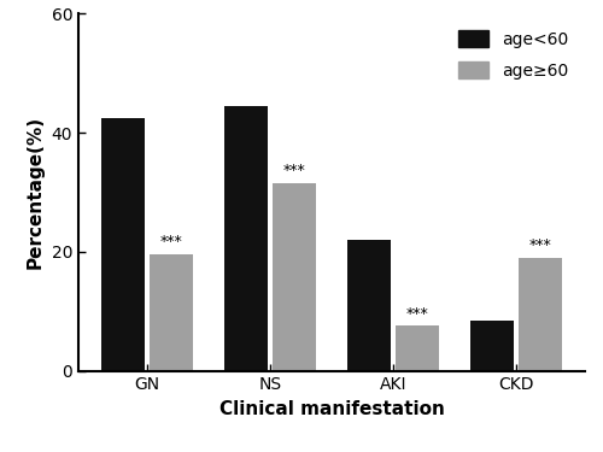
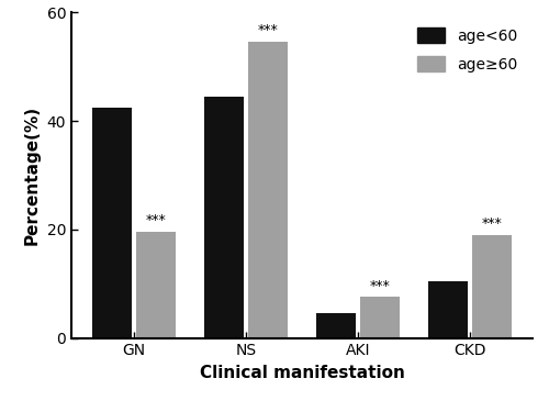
age≥60/NS: 31.5 -> 54.5
age<60/AKI: 22.0 -> 4.5
age<60/CKD: 8.5 -> 10.5
